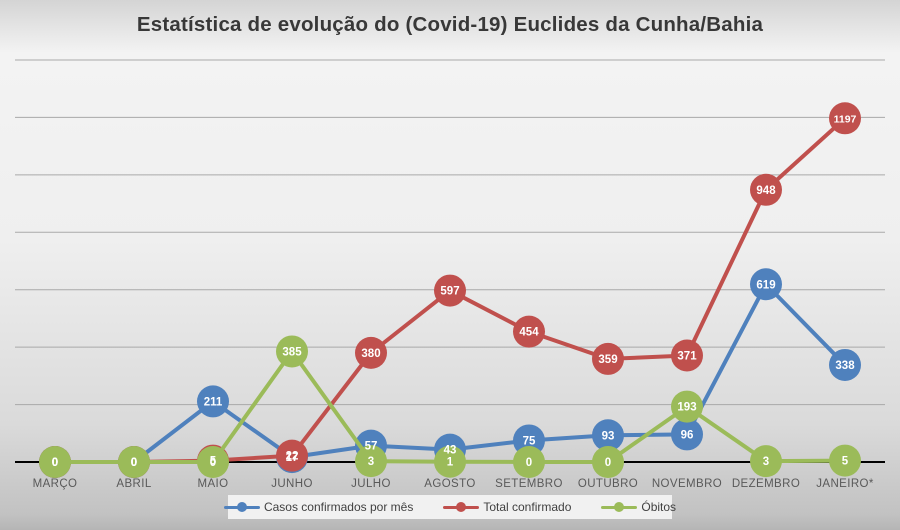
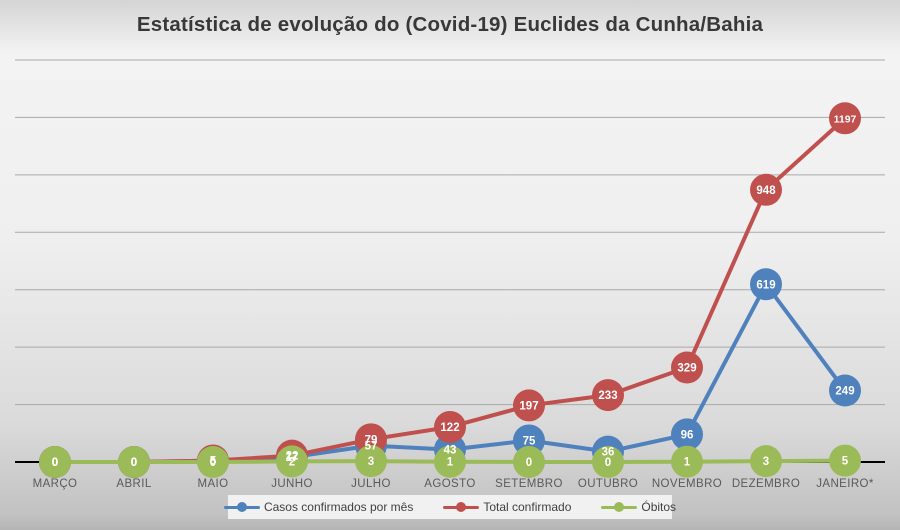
Casos confirmados por mês/MAIO: 211 -> 5
Óbitos/JUNHO: 385 -> 2
Total confirmado/JULHO: 380 -> 79
Total confirmado/AGOSTO: 597 -> 122
Total confirmado/SETEMBRO: 454 -> 197
Casos confirmados por mês/OUTUBRO: 93 -> 36
Total confirmado/OUTUBRO: 359 -> 233
Total confirmado/NOVEMBRO: 371 -> 329
Óbitos/NOVEMBRO: 193 -> 1
Casos confirmados por mês/JANEIRO*: 338 -> 249
